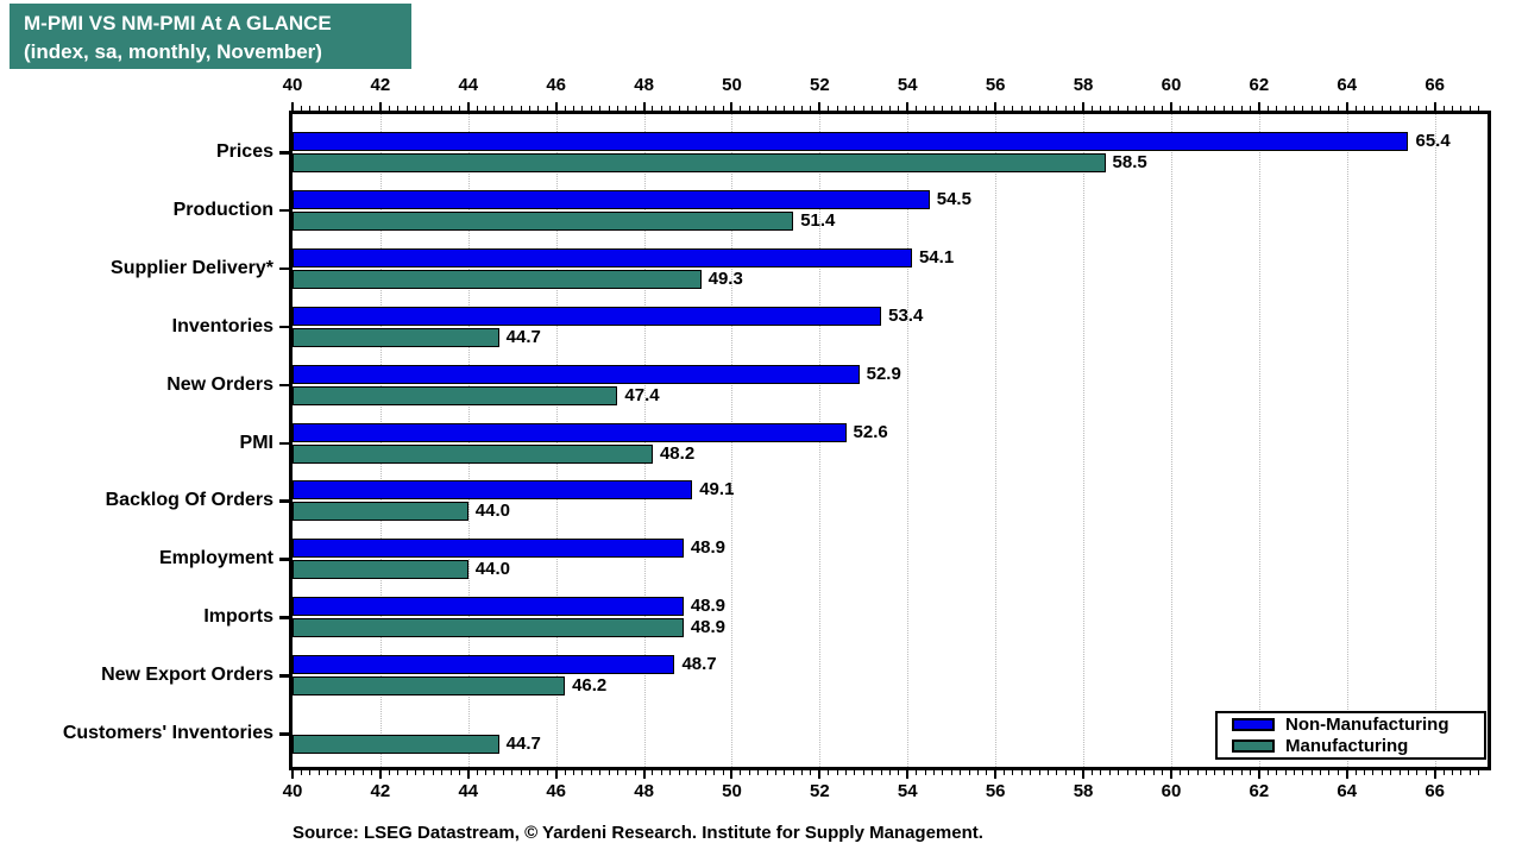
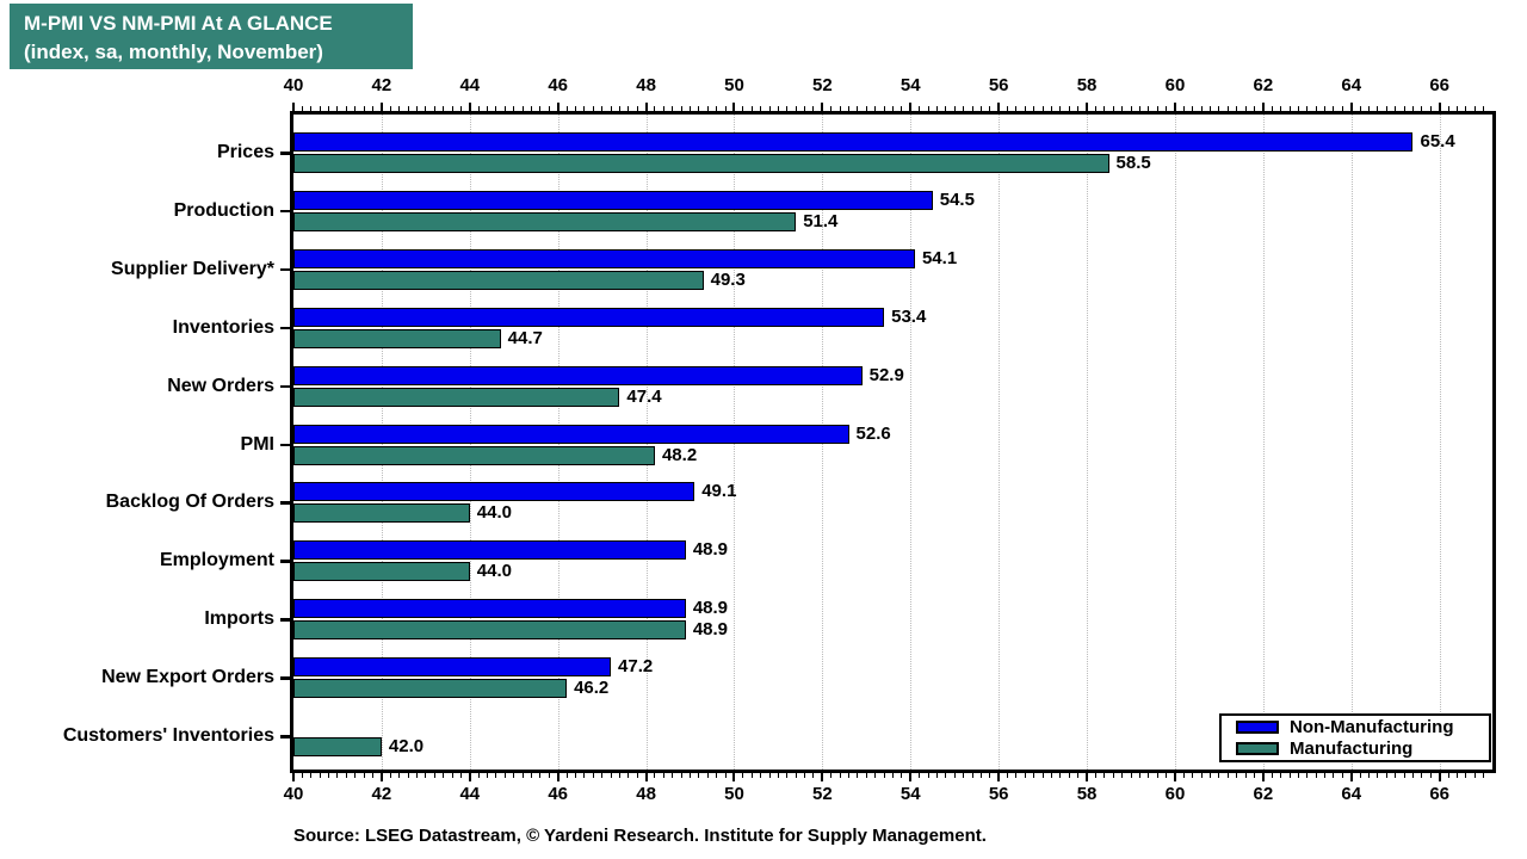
Non-Manufacturing/New Export Orders: 48.7 -> 47.2
Manufacturing/Customers' Inventories: 44.7 -> 42.0
